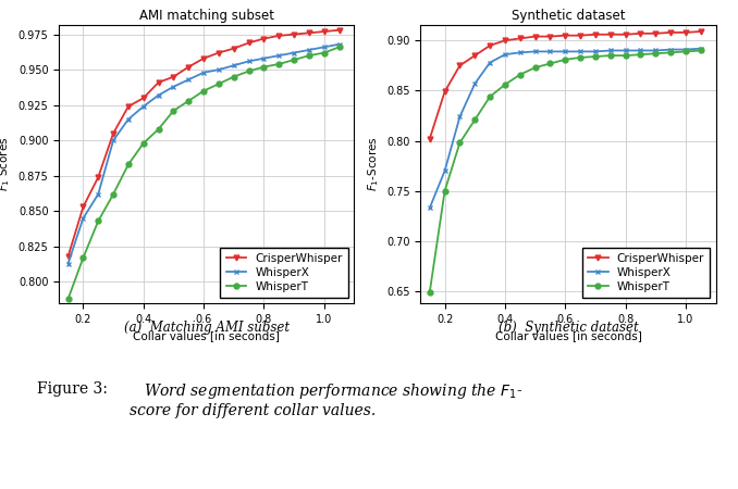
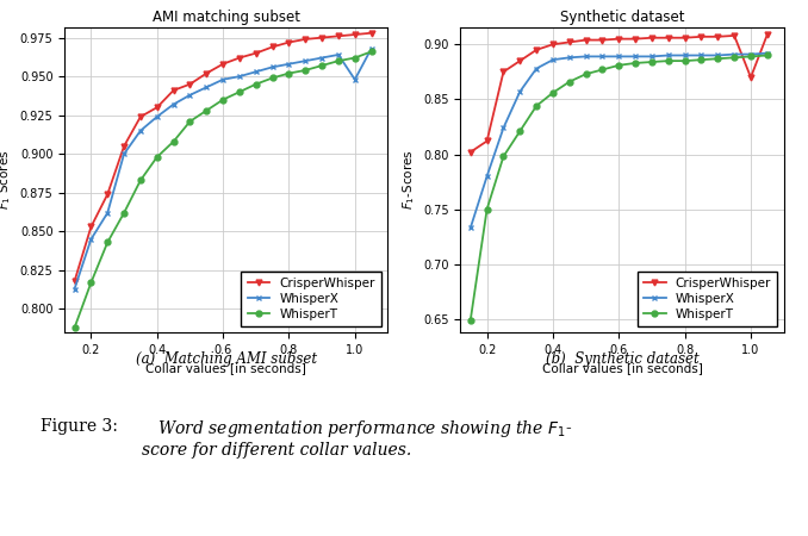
AMI matching subset/WhisperX/1.0: 0.966 -> 0.948
Synthetic dataset/CrisperWhisper/0.2: 0.849 -> 0.812
Synthetic dataset/WhisperX/0.2: 0.770 -> 0.780
Synthetic dataset/CrisperWhisper/1.0: 0.908 -> 0.870
